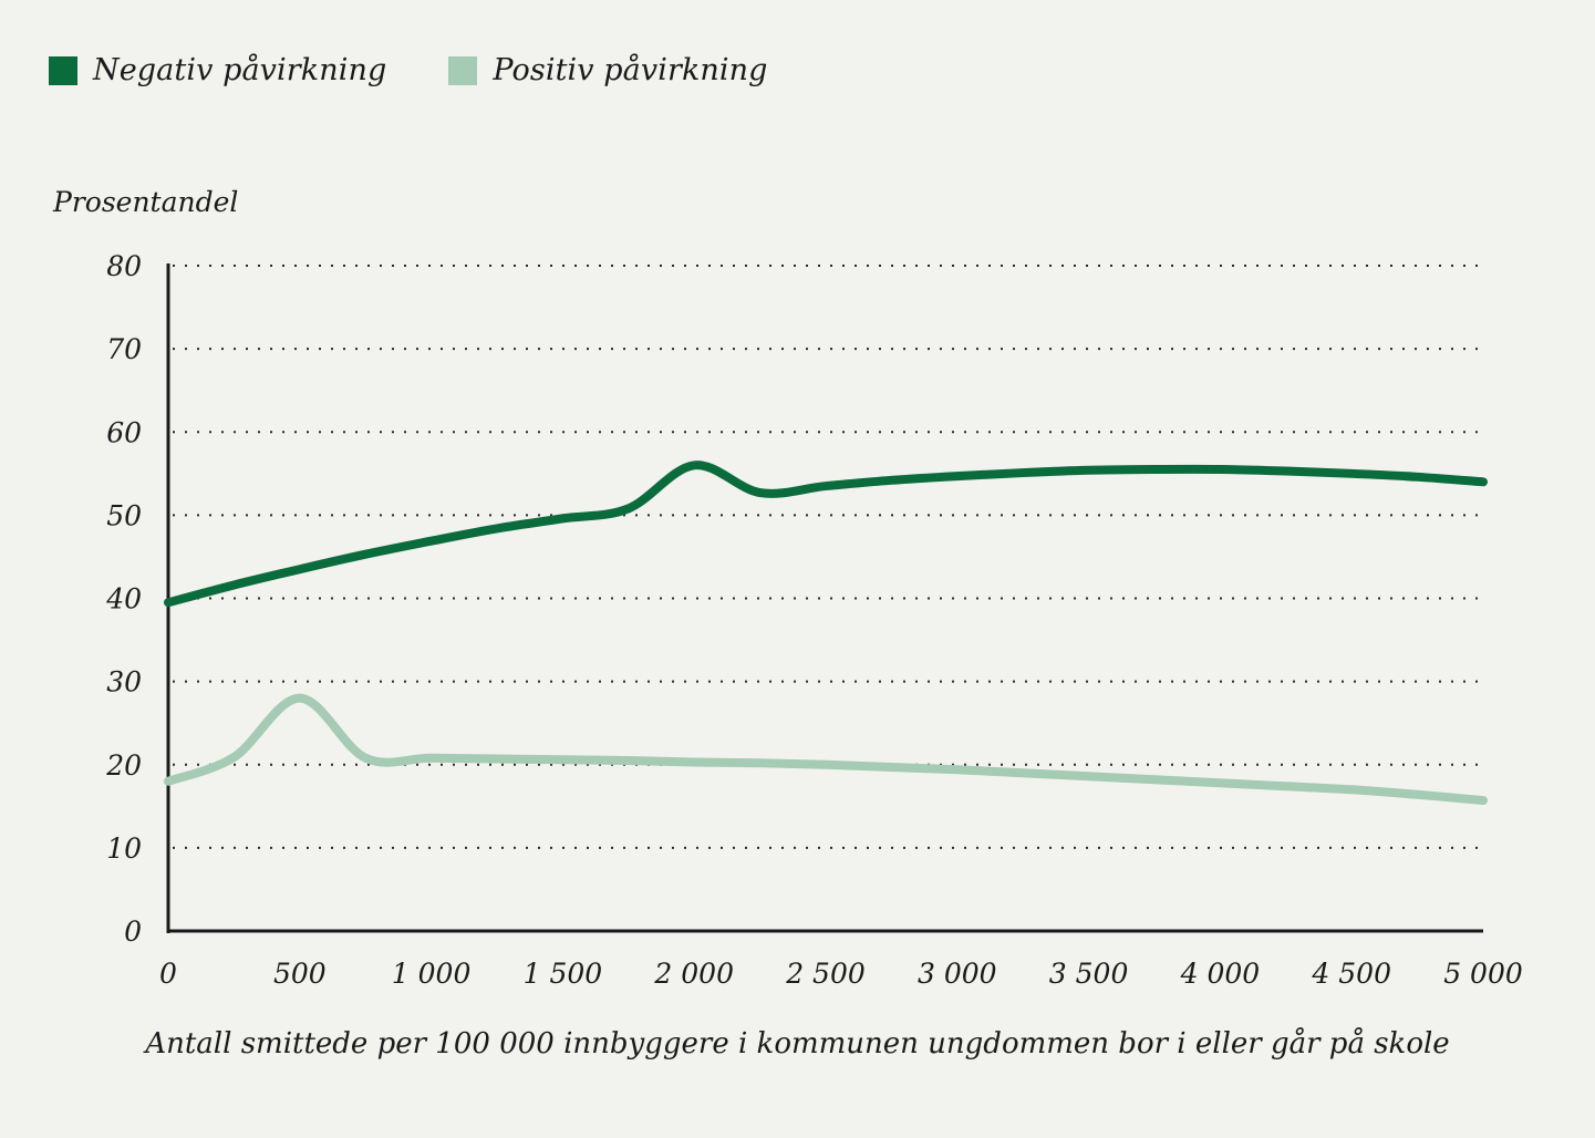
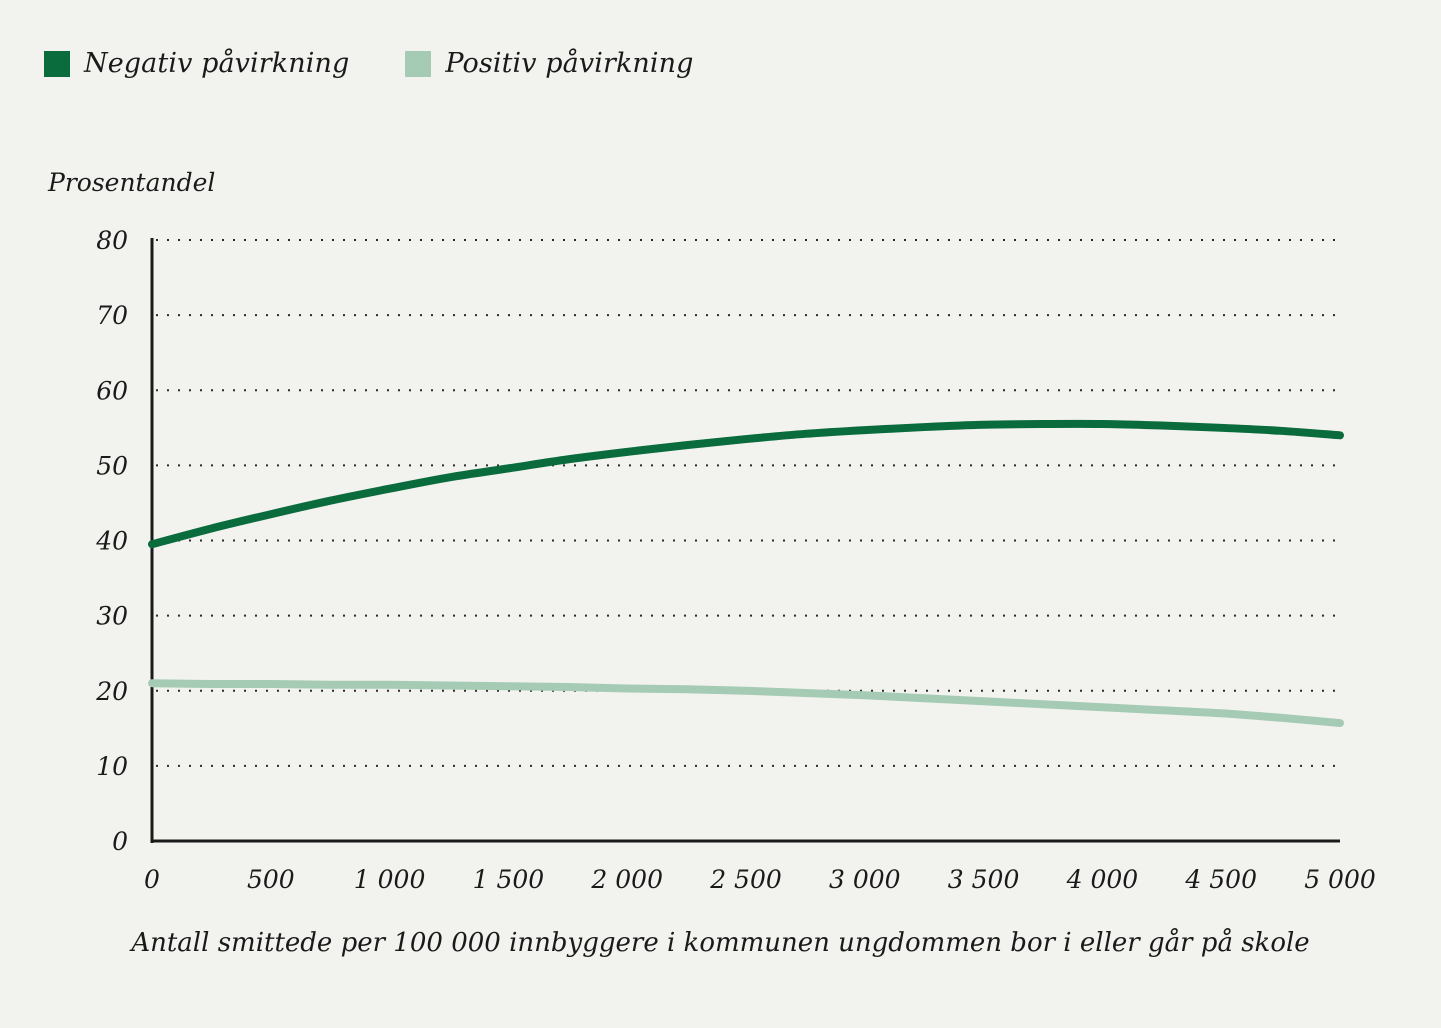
Positiv påvirkning/0: 18 -> 21
Positiv påvirkning/500: 28 -> 21
Negativ påvirkning/2000: 56 -> 52
